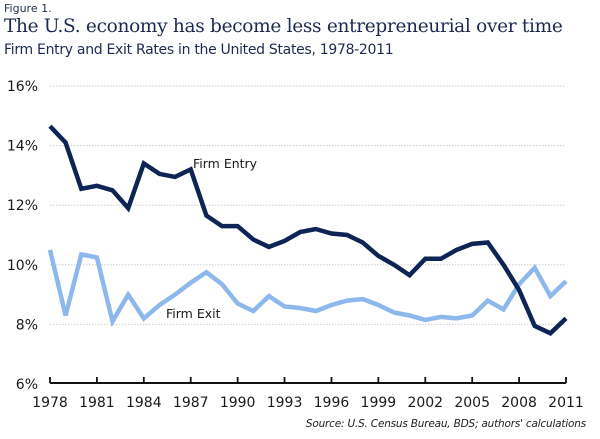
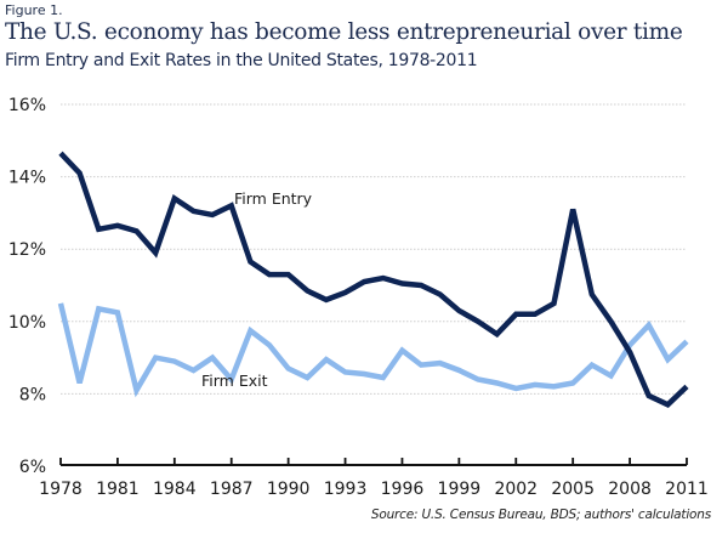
Firm Exit/1984: 8.2% -> 8.9%
Firm Exit/1987: 9.4% -> 8.4%
Firm Exit/1996: 8.7% -> 9.2%
Firm Entry/2005: 10.7% -> 13.1%
